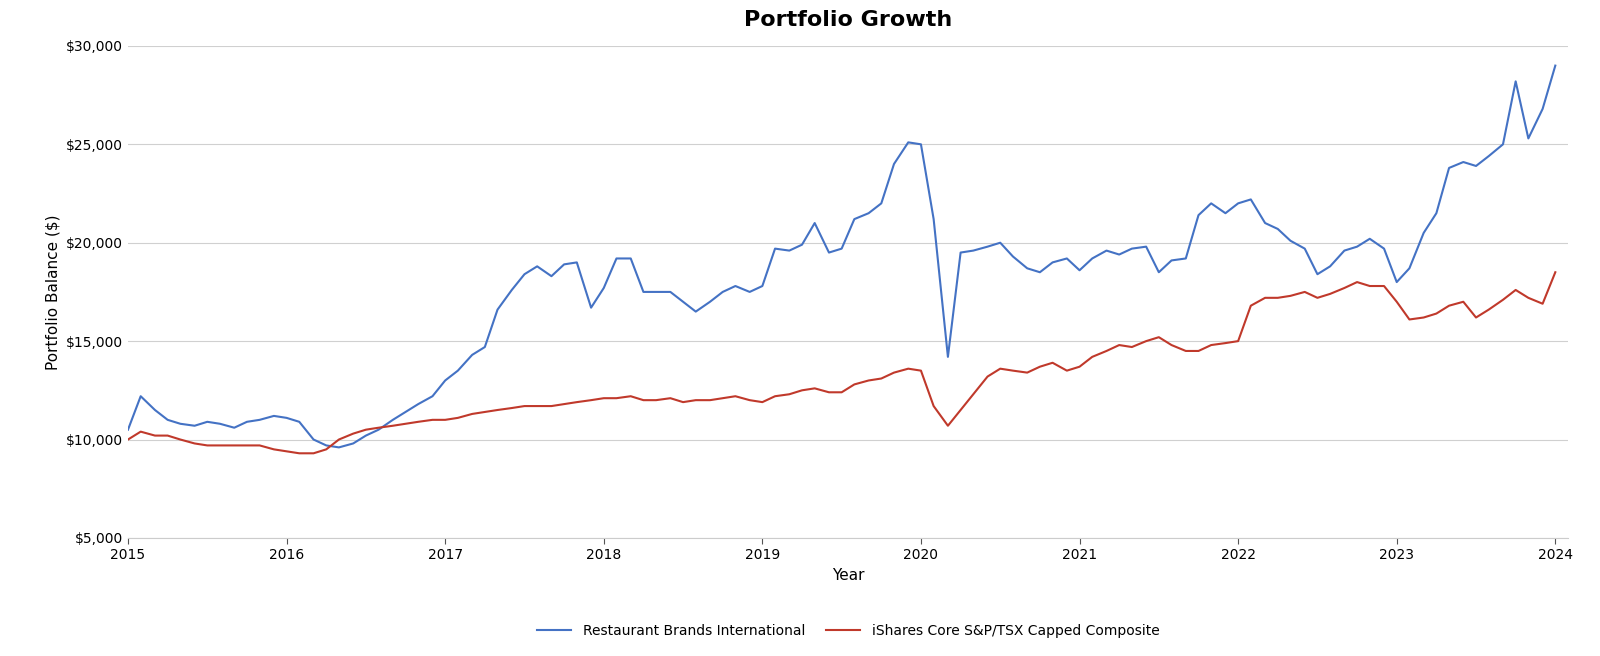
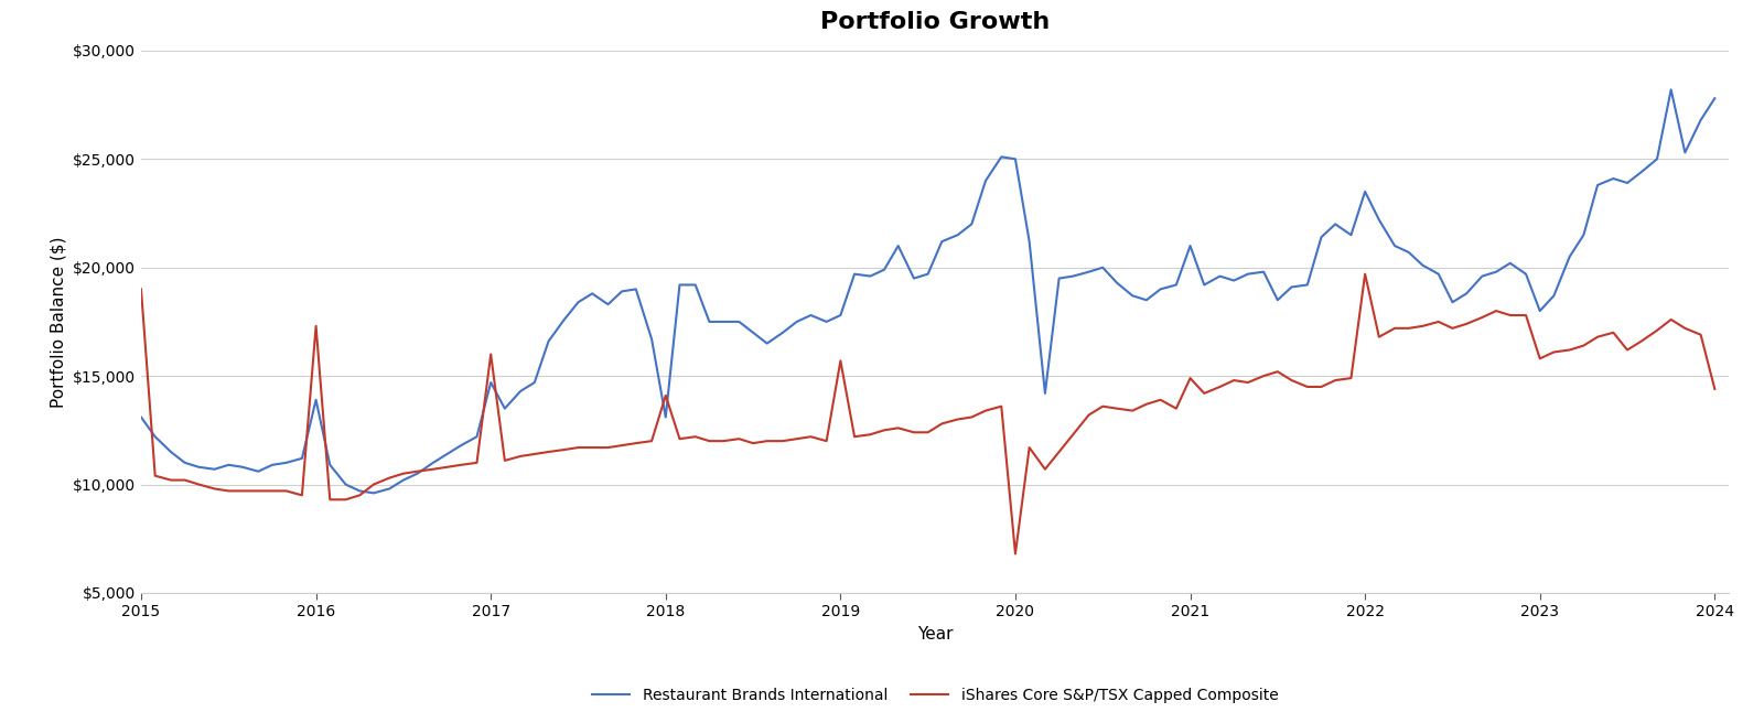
Restaurant Brands International/2015: $10,500 -> $13,100
iShares Core S&P/TSX Capped Composite/2015: $10,000 -> $19,000
Restaurant Brands International/2016: $11,100 -> $13,900
iShares Core S&P/TSX Capped Composite/2016: $9,400 -> $17,300
Restaurant Brands International/2017: $13,000 -> $14,700
iShares Core S&P/TSX Capped Composite/2017: $11,000 -> $16,000
Restaurant Brands International/2018: $17,700 -> $13,100
iShares Core S&P/TSX Capped Composite/2018: $12,100 -> $14,100
iShares Core S&P/TSX Capped Composite/2019: $11,900 -> $15,700
iShares Core S&P/TSX Capped Composite/2020: $13,500 -> $6,800
Restaurant Brands International/2021: $18,600 -> $21,000
iShares Core S&P/TSX Capped Composite/2021: $13,700 -> $14,900
Restaurant Brands International/2022: $22,000 -> $23,500
iShares Core S&P/TSX Capped Composite/2022: $15,000 -> $19,700
iShares Core S&P/TSX Capped Composite/2023: $17,000 -> $15,800
Restaurant Brands International/2024: $29,000 -> $27,800
iShares Core S&P/TSX Capped Composite/2024: $18,500 -> $14,400
